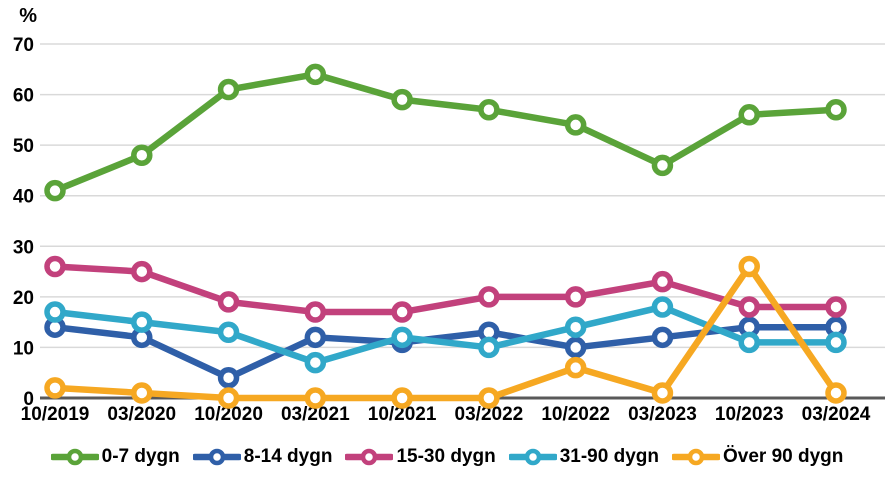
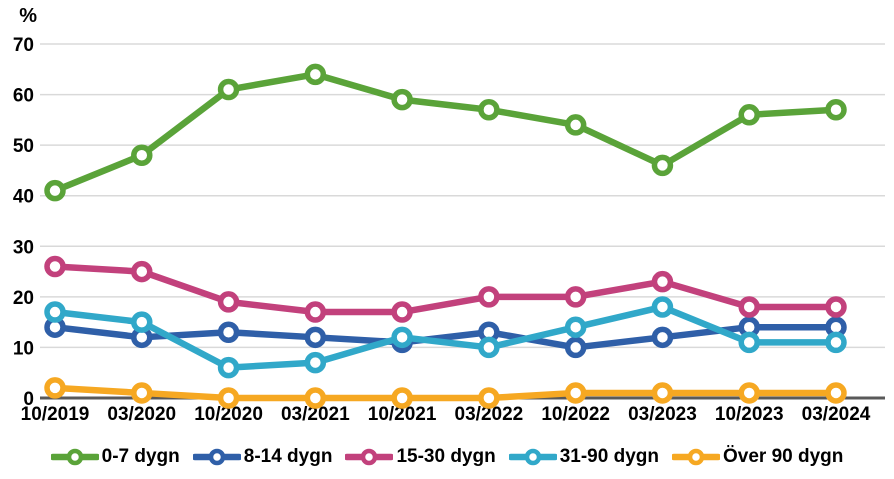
8-14 dygn/10/2020: 4 -> 13
31-90 dygn/10/2020: 13 -> 6
Över 90 dygn/10/2022: 6 -> 1
Över 90 dygn/10/2023: 26 -> 1
